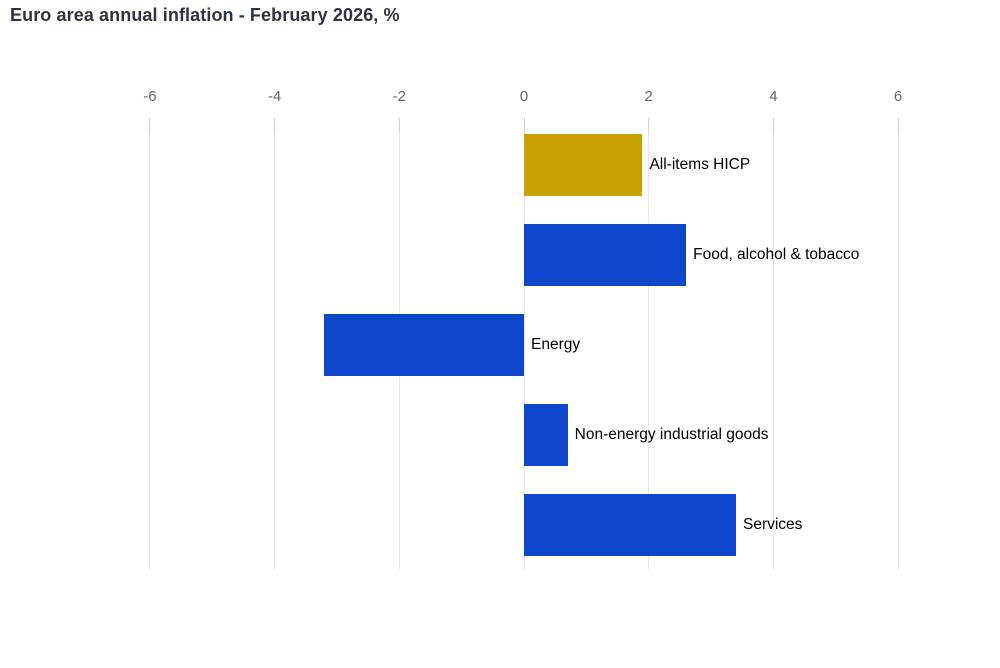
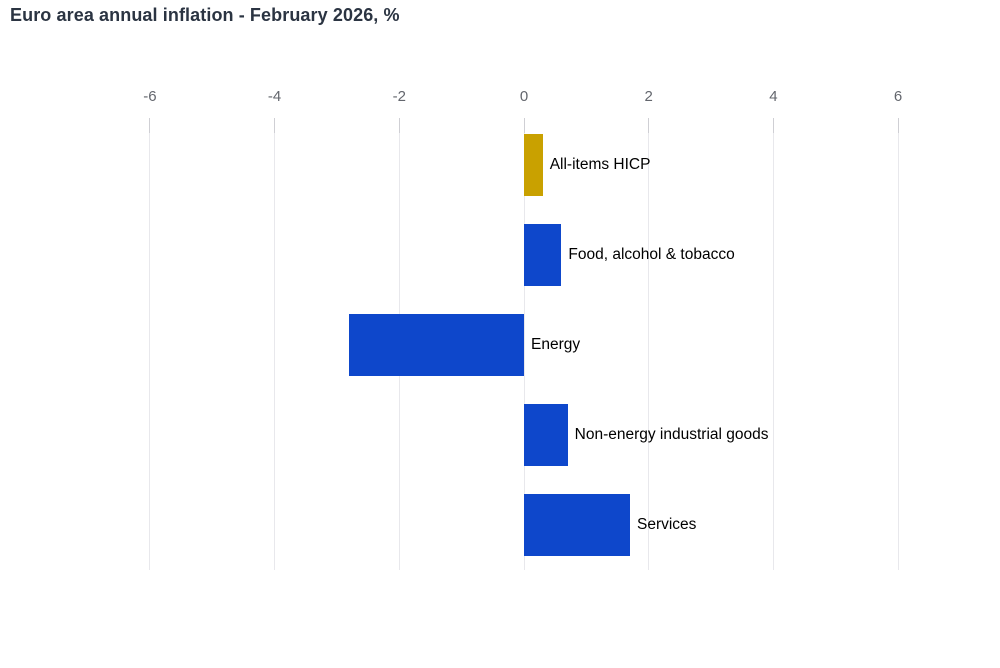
All-items HICP: 1.9 -> 0.3
Food, alcohol & tobacco: 2.6 -> 0.6
Energy: -3.2 -> -2.8
Services: 3.4 -> 1.7
